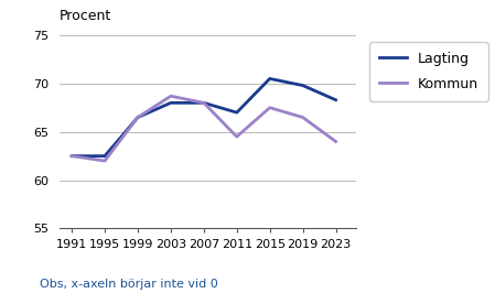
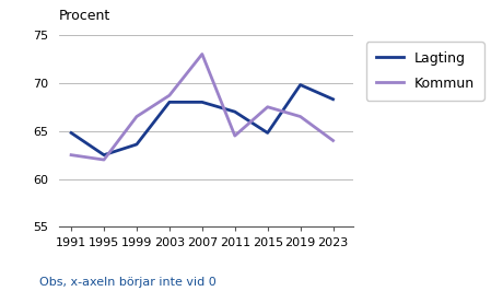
Lagting/1991: 62.5 -> 64.8
Lagting/1999: 66.5 -> 63.6
Kommun/2007: 68.0 -> 73.0
Lagting/2015: 70.5 -> 64.8
